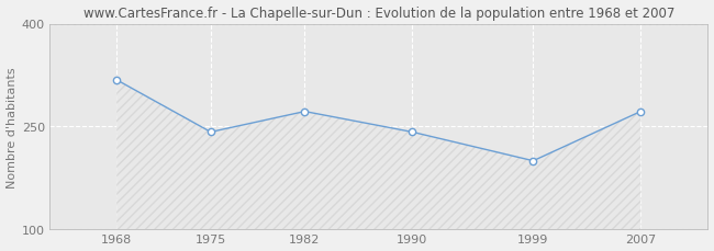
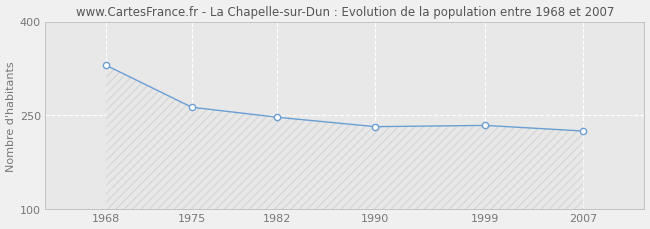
1968: 318 -> 330
1975: 242 -> 263
1982: 272 -> 247
1990: 242 -> 232
1999: 200 -> 234
2007: 272 -> 225
